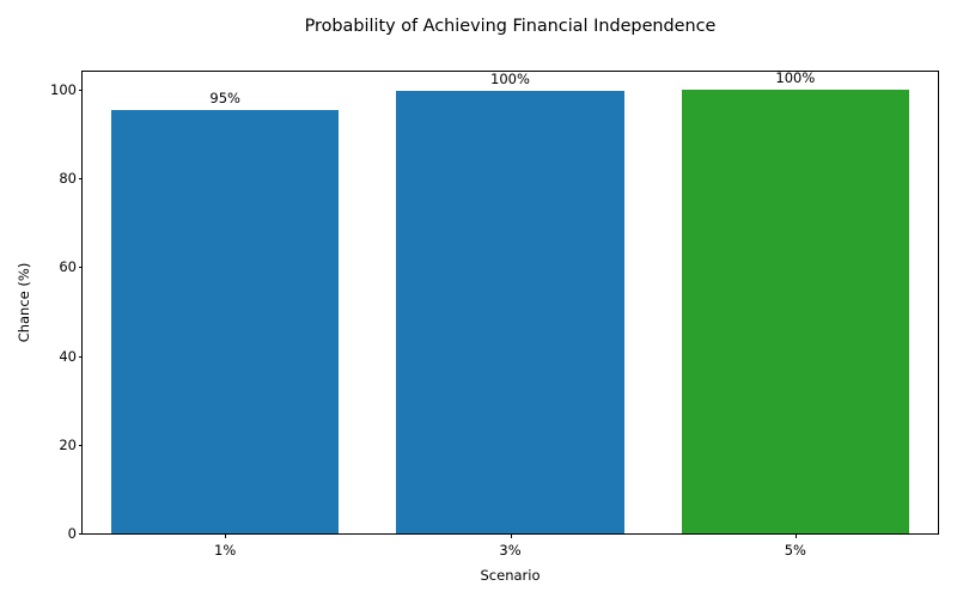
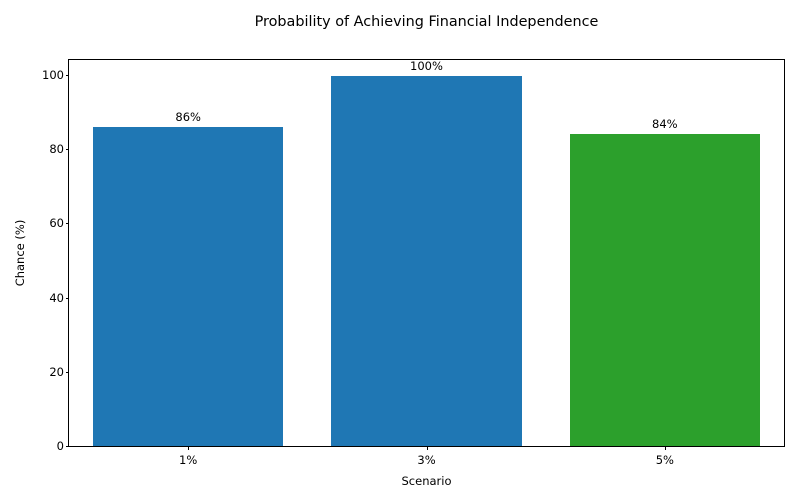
1%: 95% -> 86%
5%: 100% -> 84%
